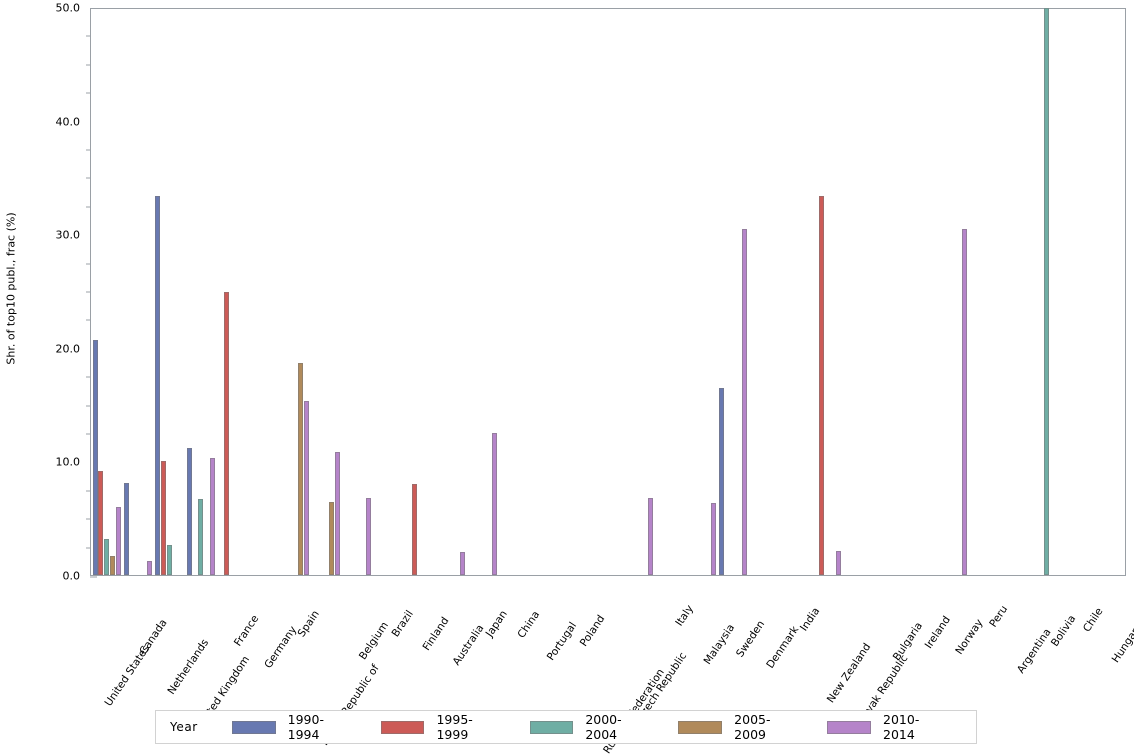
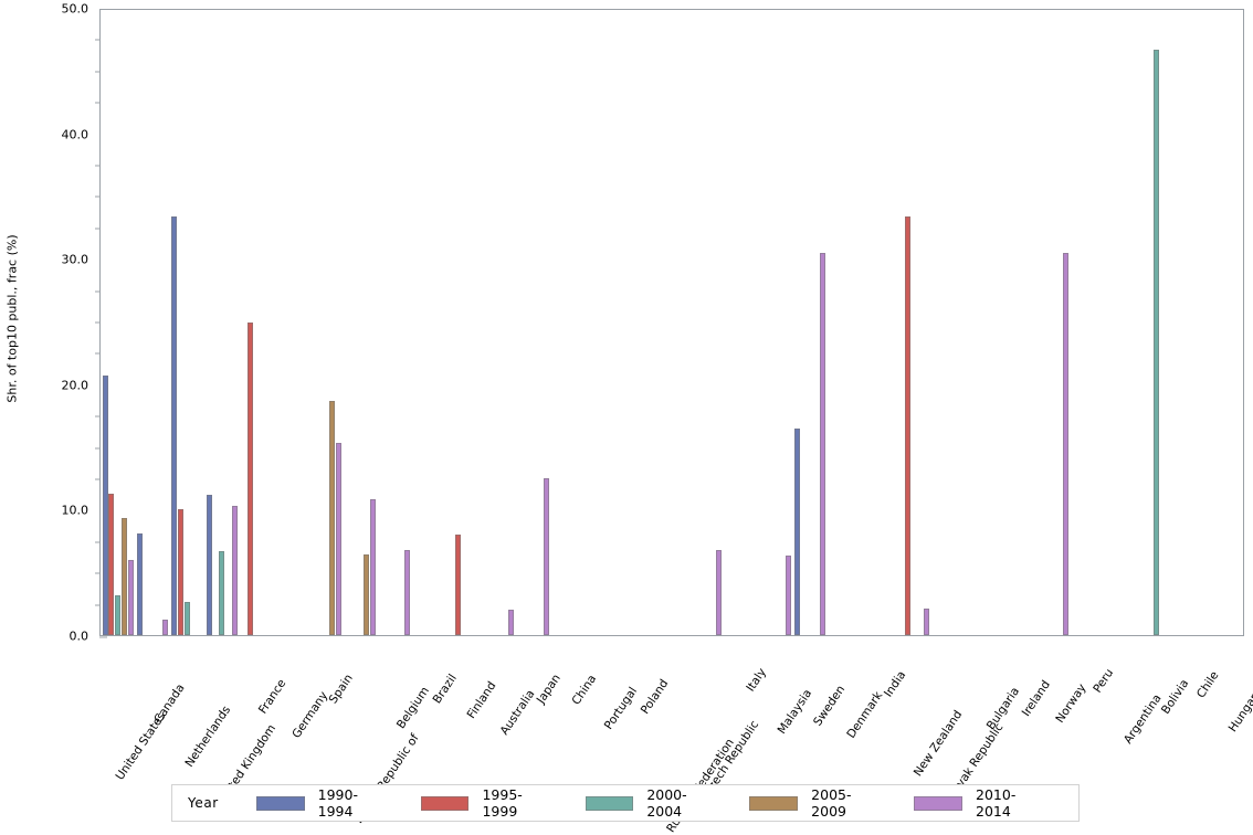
1995-1999/United States: 9.2 -> 11.3
2005-2009/United States: 1.7 -> 9.3
2000-2004/Bolivia: 49.9 -> 46.7
